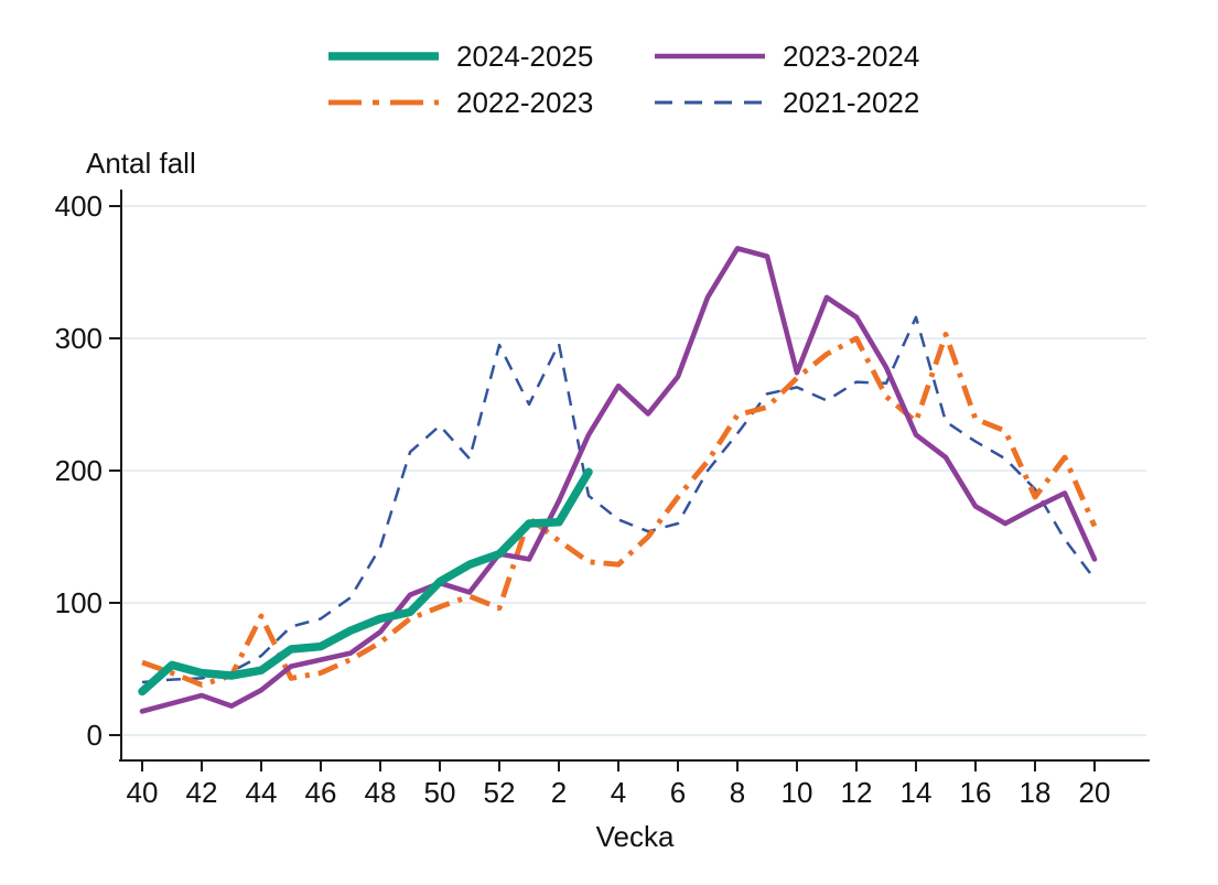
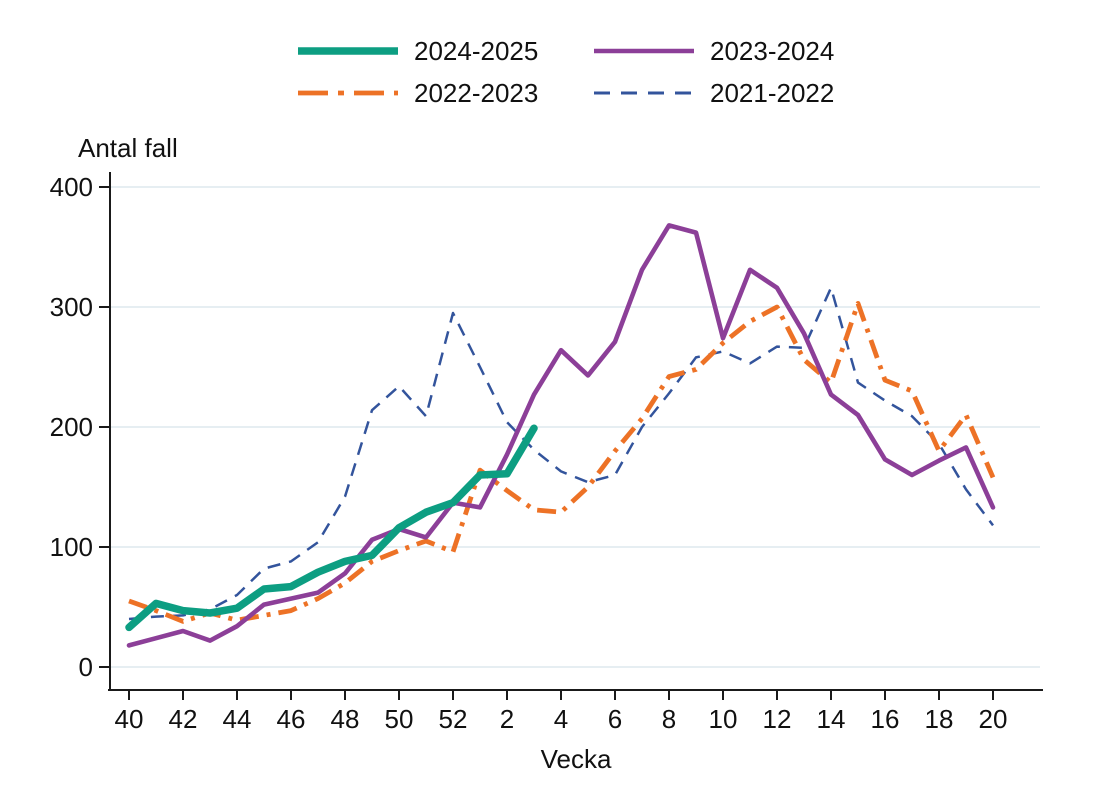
2022-2023/44: 90 -> 39
2021-2022/2: 296 -> 204
